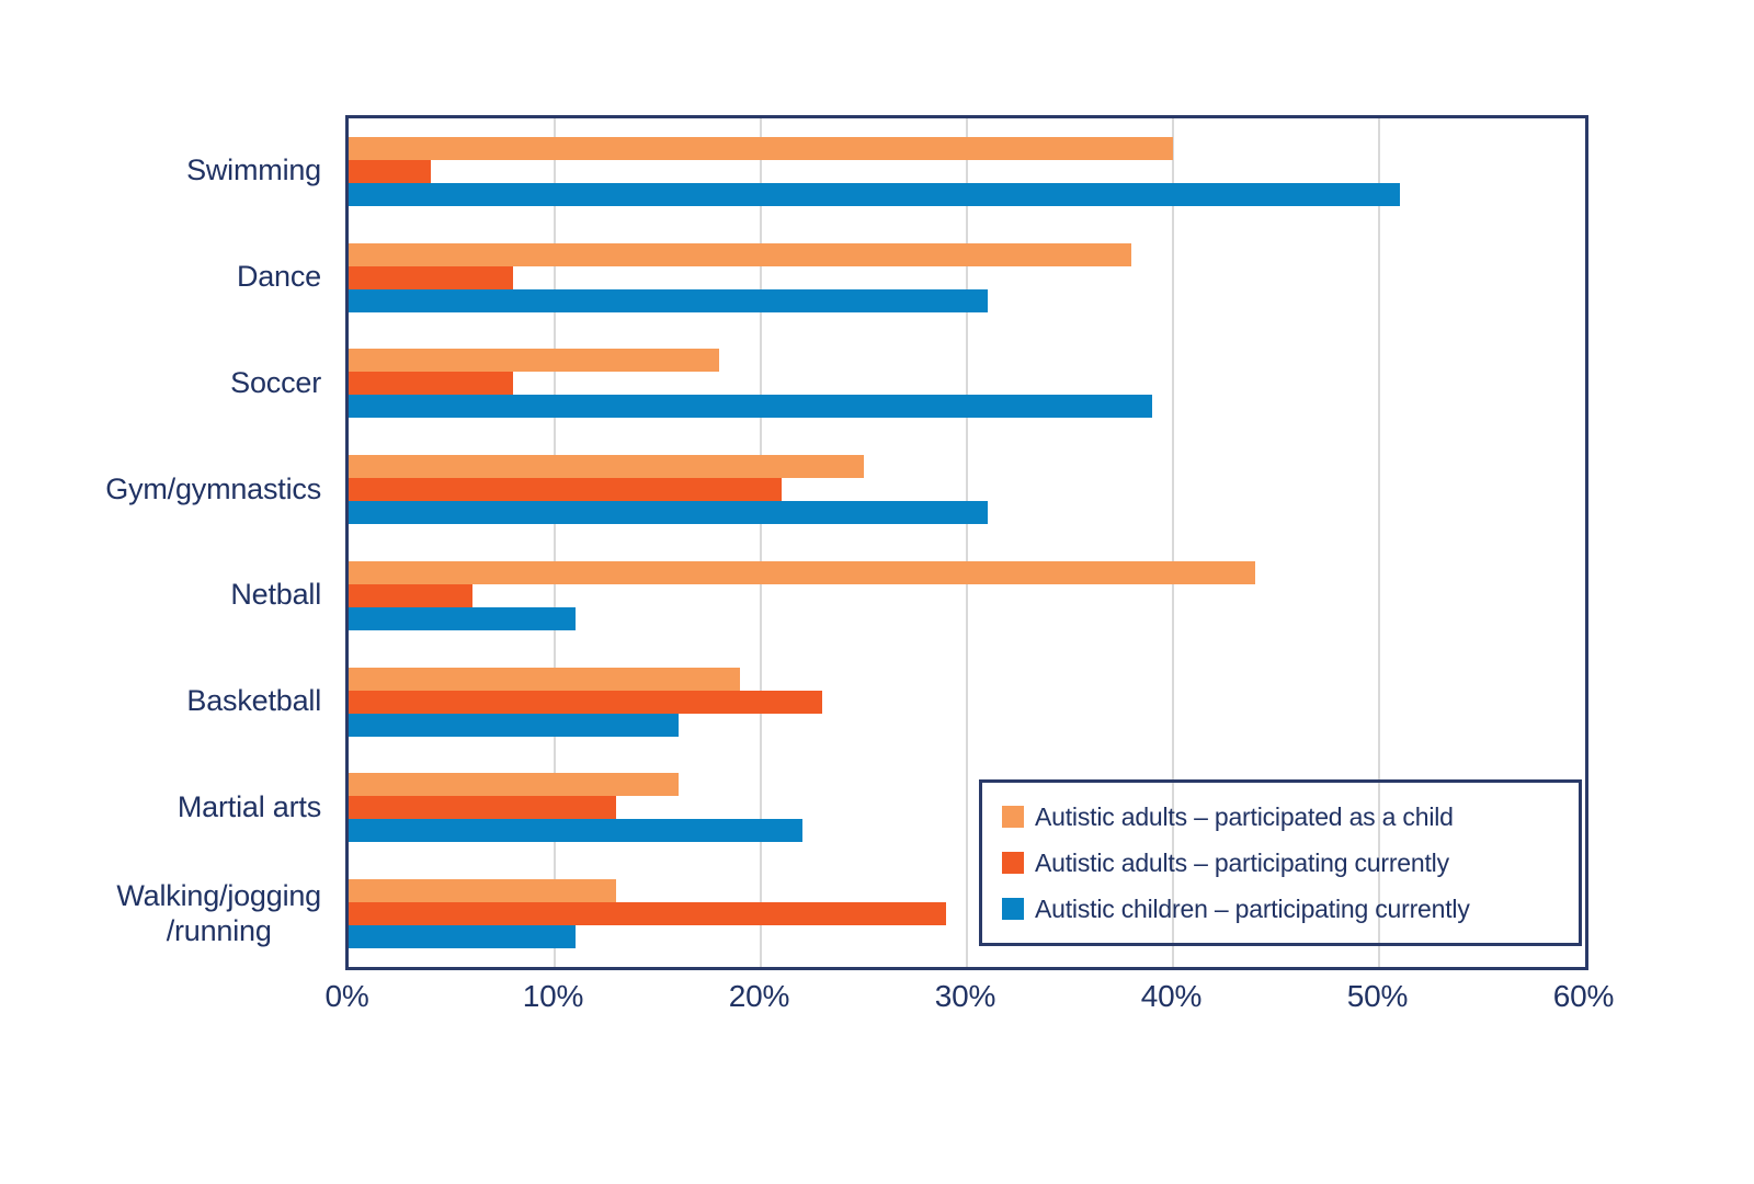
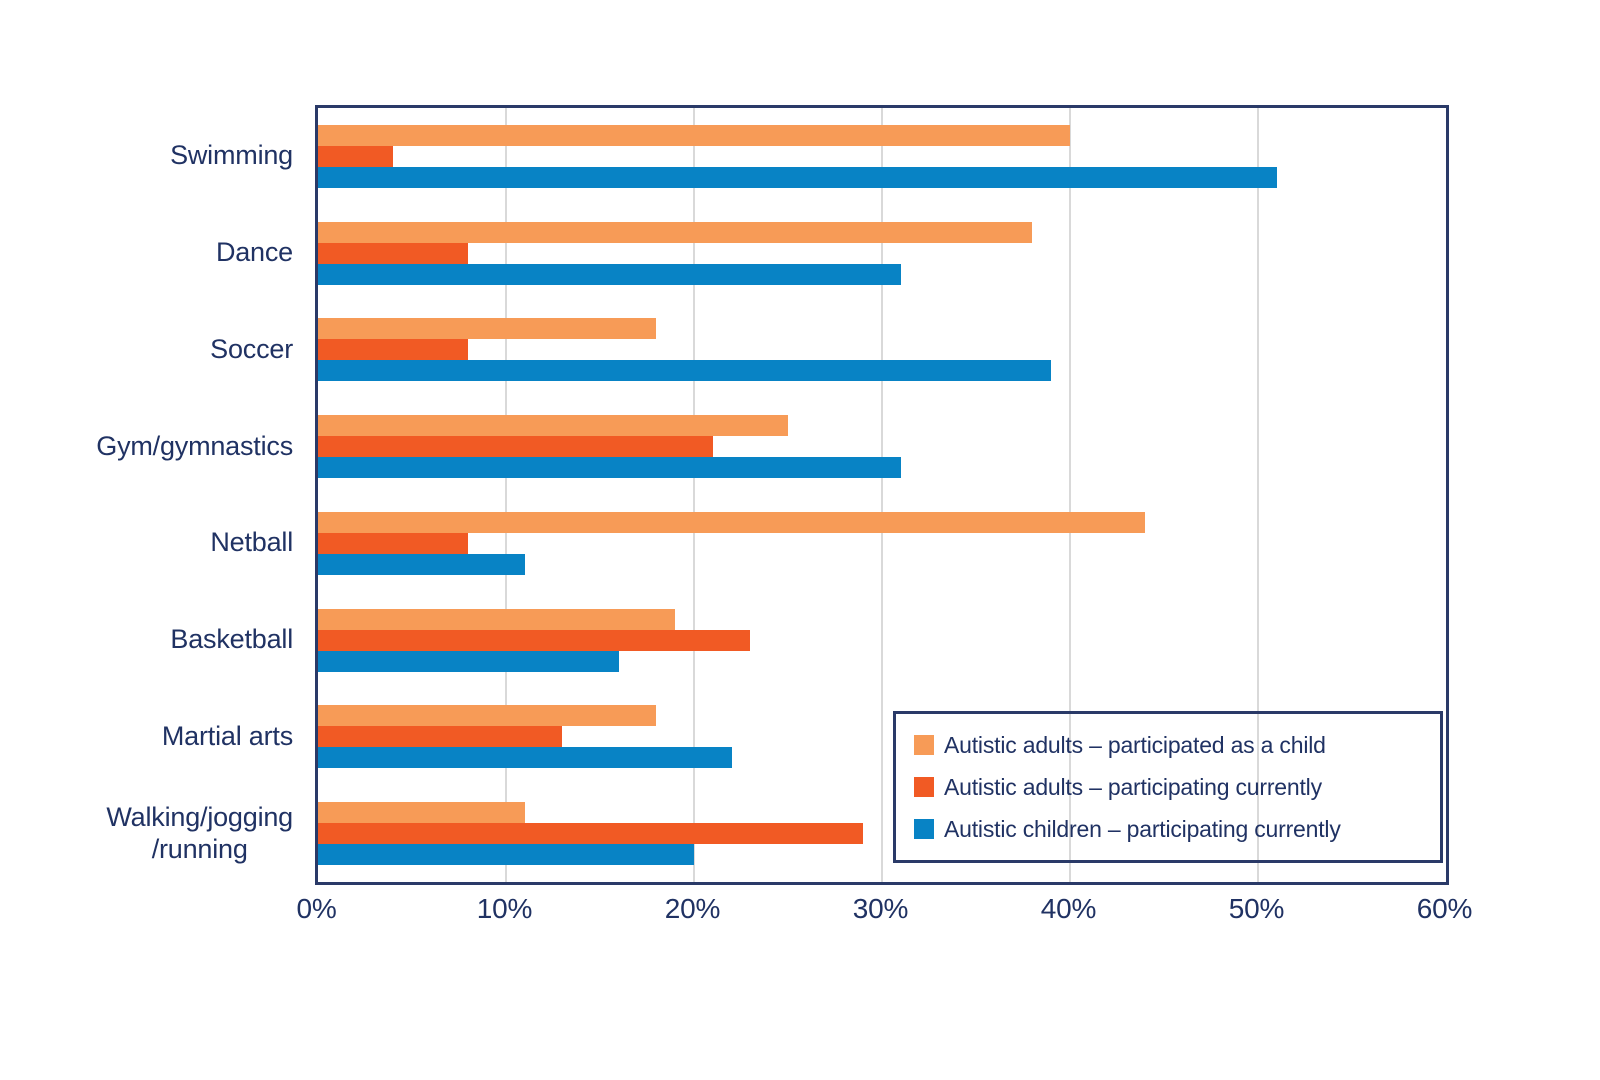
Autistic adults – participating currently/Netball: 6% -> 8%
Autistic adults – participated as a child/Martial arts: 16% -> 18%
Autistic adults – participated as a child/Walking/jogging /running: 13% -> 11%
Autistic children – participating currently/Walking/jogging /running: 11% -> 20%
